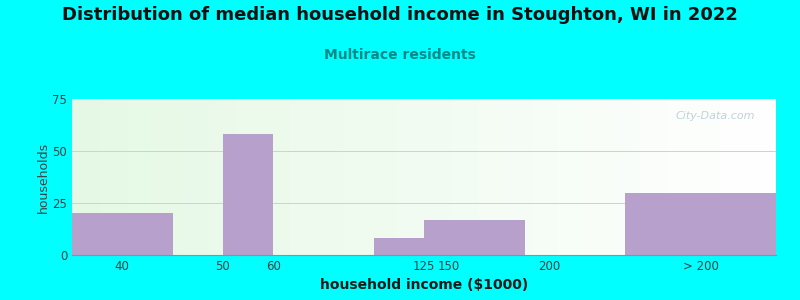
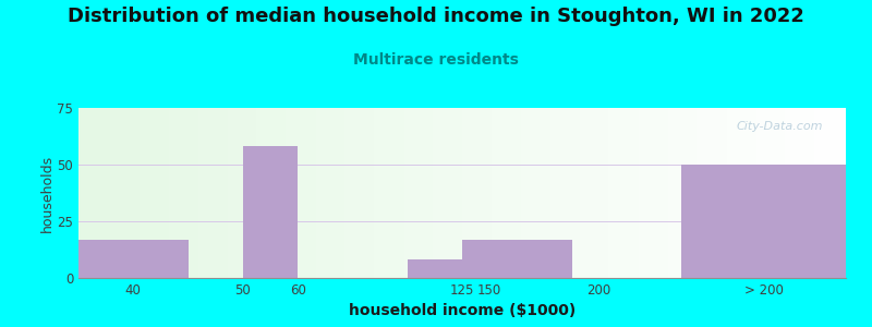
40: 20 -> 17
> 200: 30 -> 50
